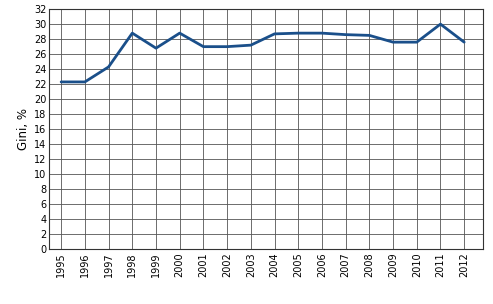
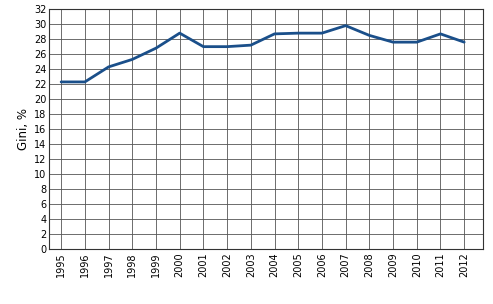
1998: 28.8 -> 25.3
2007: 28.6 -> 29.8
2011: 30.0 -> 28.7
